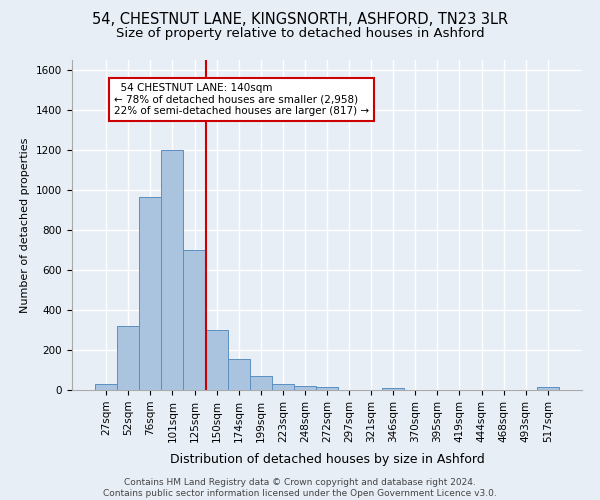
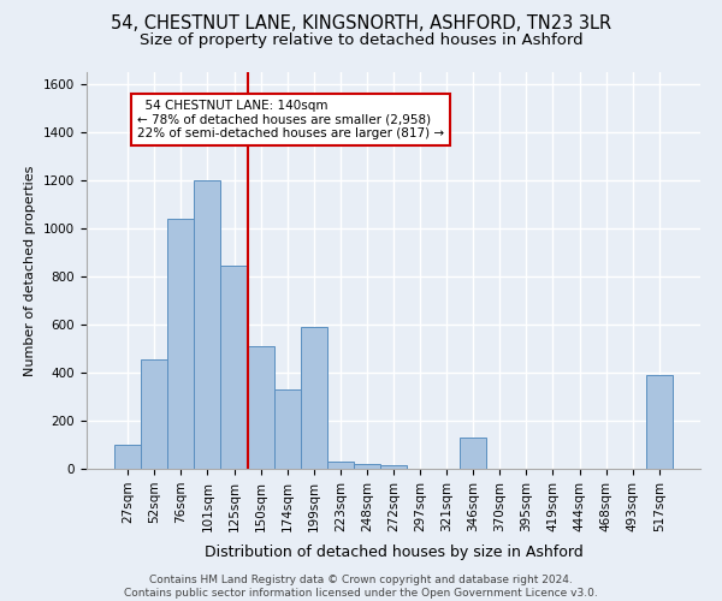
27sqm: 30 -> 100
52sqm: 320 -> 455
76sqm: 965 -> 1040
125sqm: 700 -> 845
150sqm: 300 -> 510
174sqm: 155 -> 330
199sqm: 70 -> 590
346sqm: 10 -> 130
517sqm: 13 -> 390
